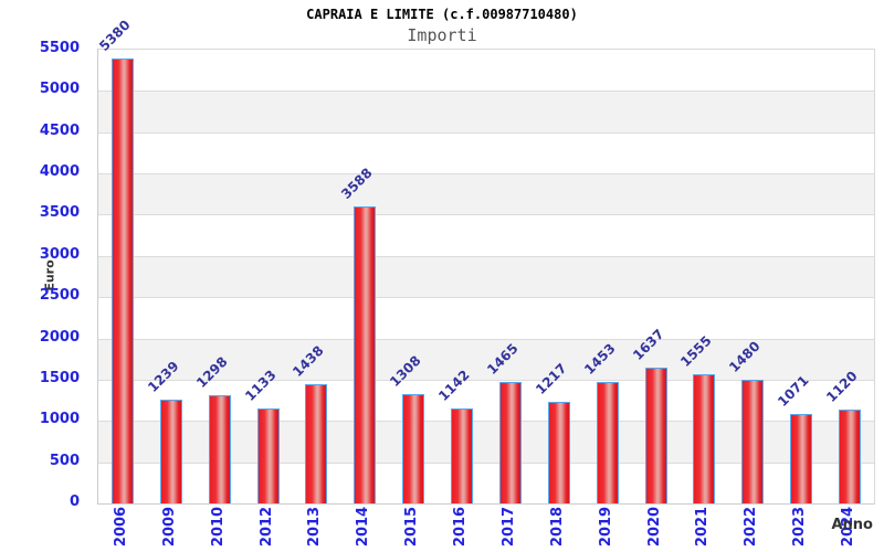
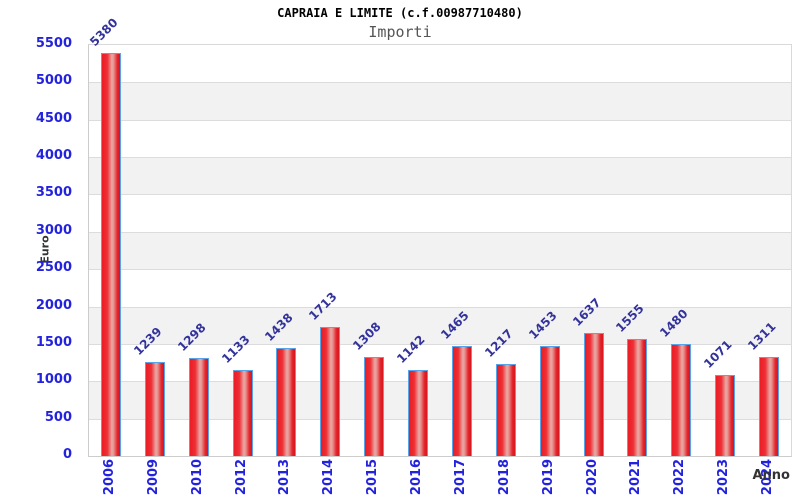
2014: 3588 -> 1713
2024: 1120 -> 1311
